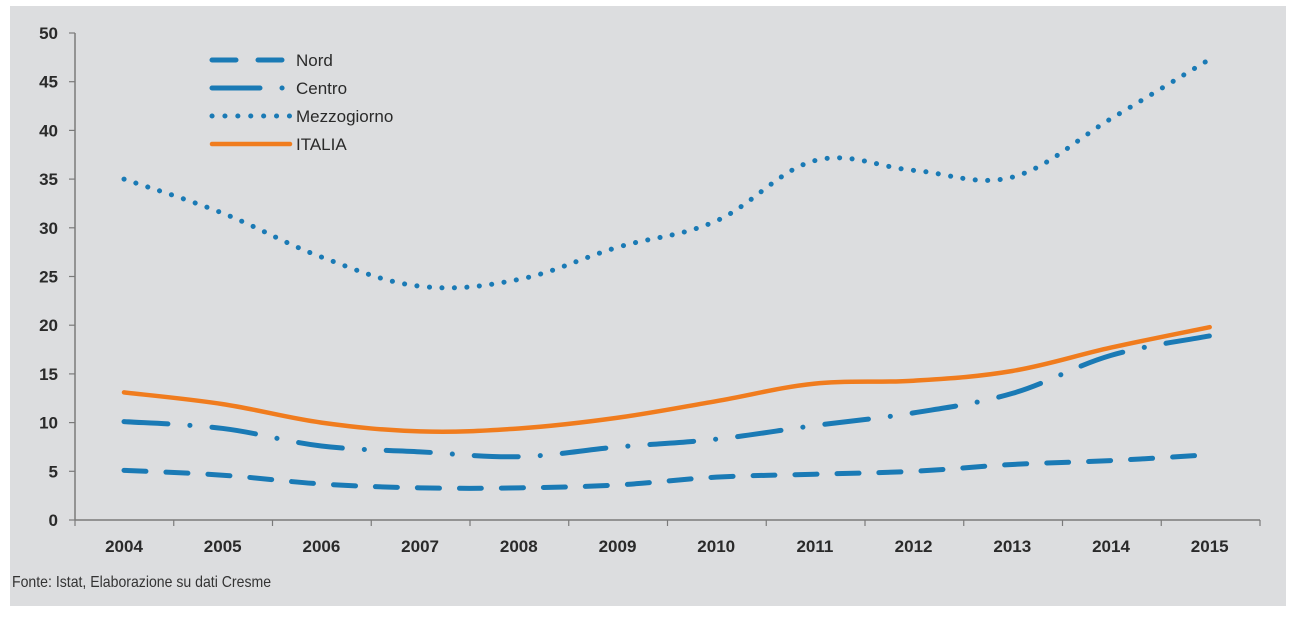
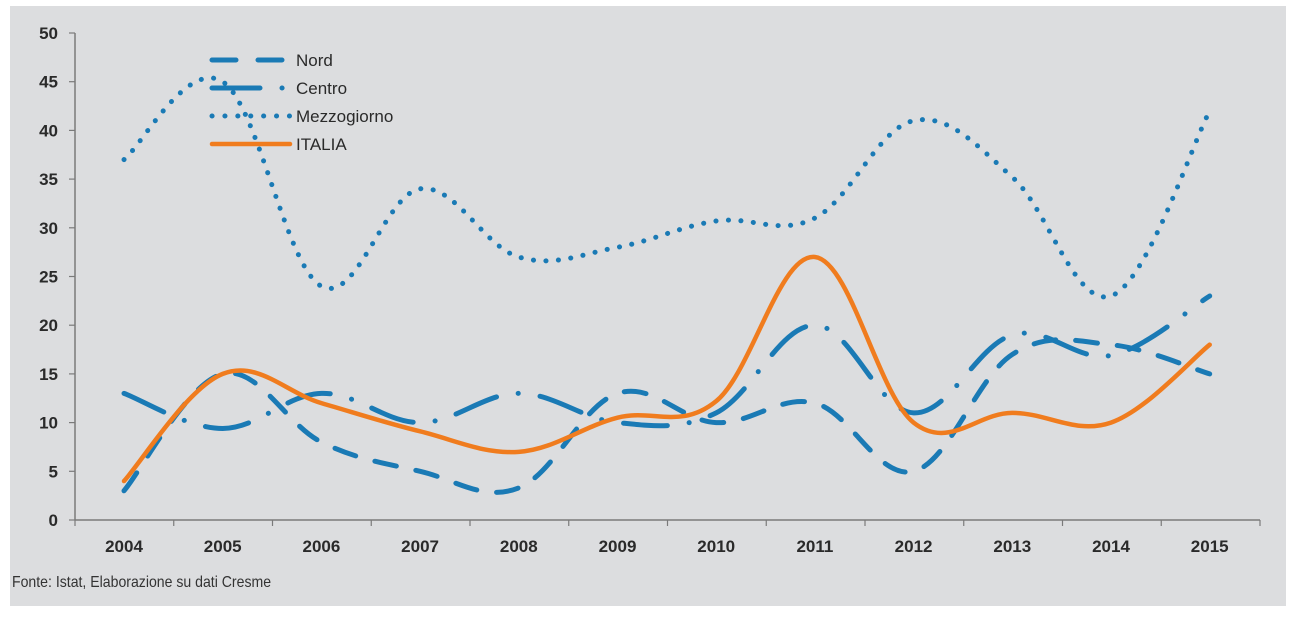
Nord/2004: 5 -> 3
Centro/2004: 10 -> 13
Mezzogiorno/2004: 35 -> 37
ITALIA/2004: 13 -> 4
Nord/2005: 5 -> 15
Mezzogiorno/2005: 32 -> 45
ITALIA/2005: 12 -> 15
Nord/2006: 4 -> 8
Centro/2006: 8 -> 13
Mezzogiorno/2006: 27 -> 24
ITALIA/2006: 10 -> 12
Nord/2007: 3 -> 5
Centro/2007: 7 -> 10
Mezzogiorno/2007: 24 -> 34
Centro/2008: 6 -> 13
Mezzogiorno/2008: 25 -> 27
ITALIA/2008: 9 -> 7
Nord/2009: 4 -> 13
Centro/2009: 8 -> 10
Nord/2010: 4 -> 10
Centro/2010: 8 -> 11
Nord/2011: 5 -> 12
Centro/2011: 10 -> 20
Mezzogiorno/2011: 37 -> 31
ITALIA/2011: 14 -> 27
Mezzogiorno/2012: 36 -> 41
ITALIA/2012: 14 -> 10
Nord/2013: 6 -> 17
Centro/2013: 13 -> 19
ITALIA/2013: 15 -> 11
Nord/2014: 6 -> 18
Mezzogiorno/2014: 41 -> 23
ITALIA/2014: 18 -> 10
Nord/2015: 7 -> 15
Centro/2015: 19 -> 23
Mezzogiorno/2015: 47 -> 42
ITALIA/2015: 20 -> 18
